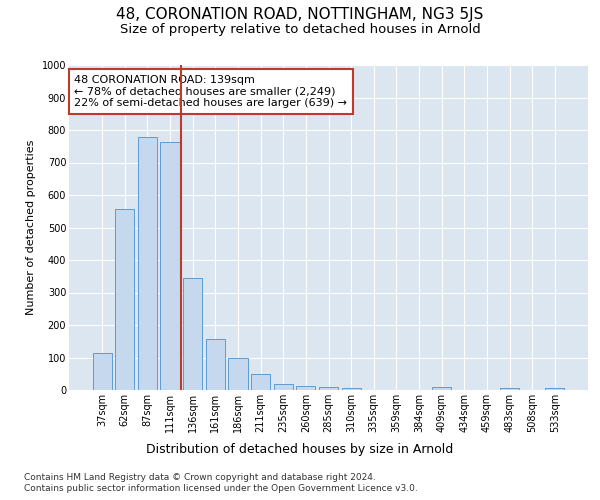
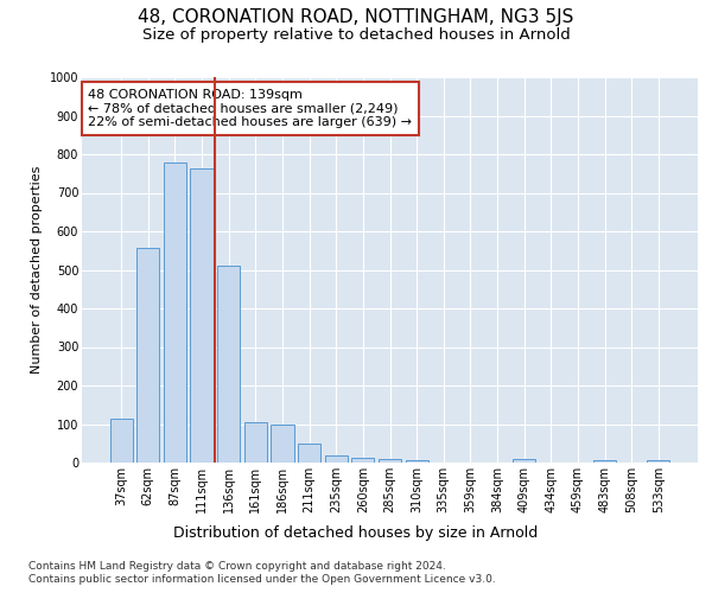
136sqm: 345 -> 510
161sqm: 158 -> 105
